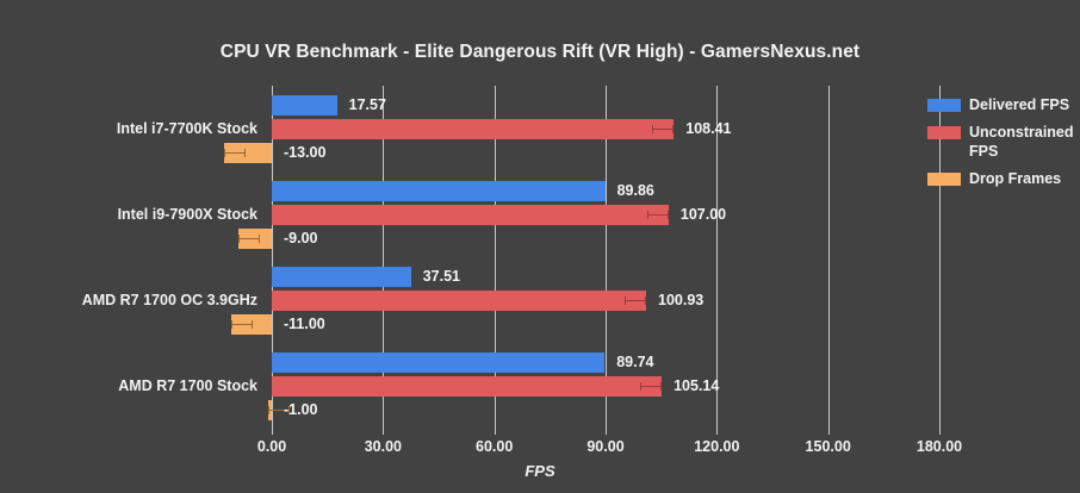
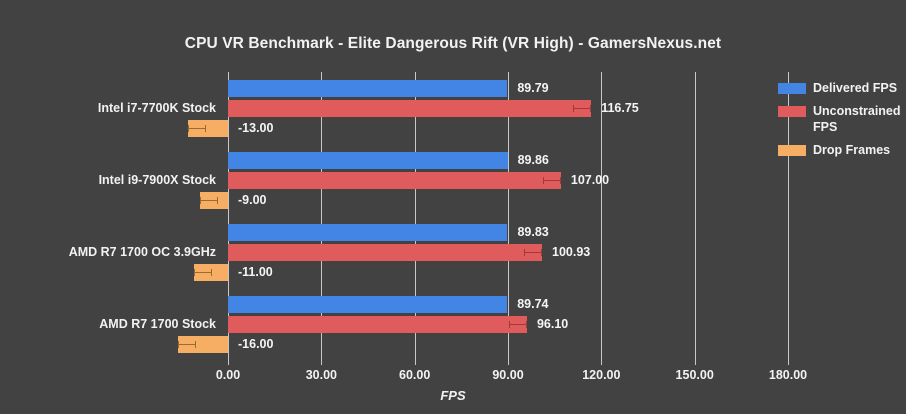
Delivered FPS/Intel i7-7700K Stock: 17.57 -> 89.79
Unconstrained FPS/Intel i7-7700K Stock: 108.41 -> 116.75
Delivered FPS/AMD R7 1700 OC 3.9GHz: 37.51 -> 89.83
Unconstrained FPS/AMD R7 1700 Stock: 105.14 -> 96.10
Drop Frames/AMD R7 1700 Stock: -1.00 -> -16.00
